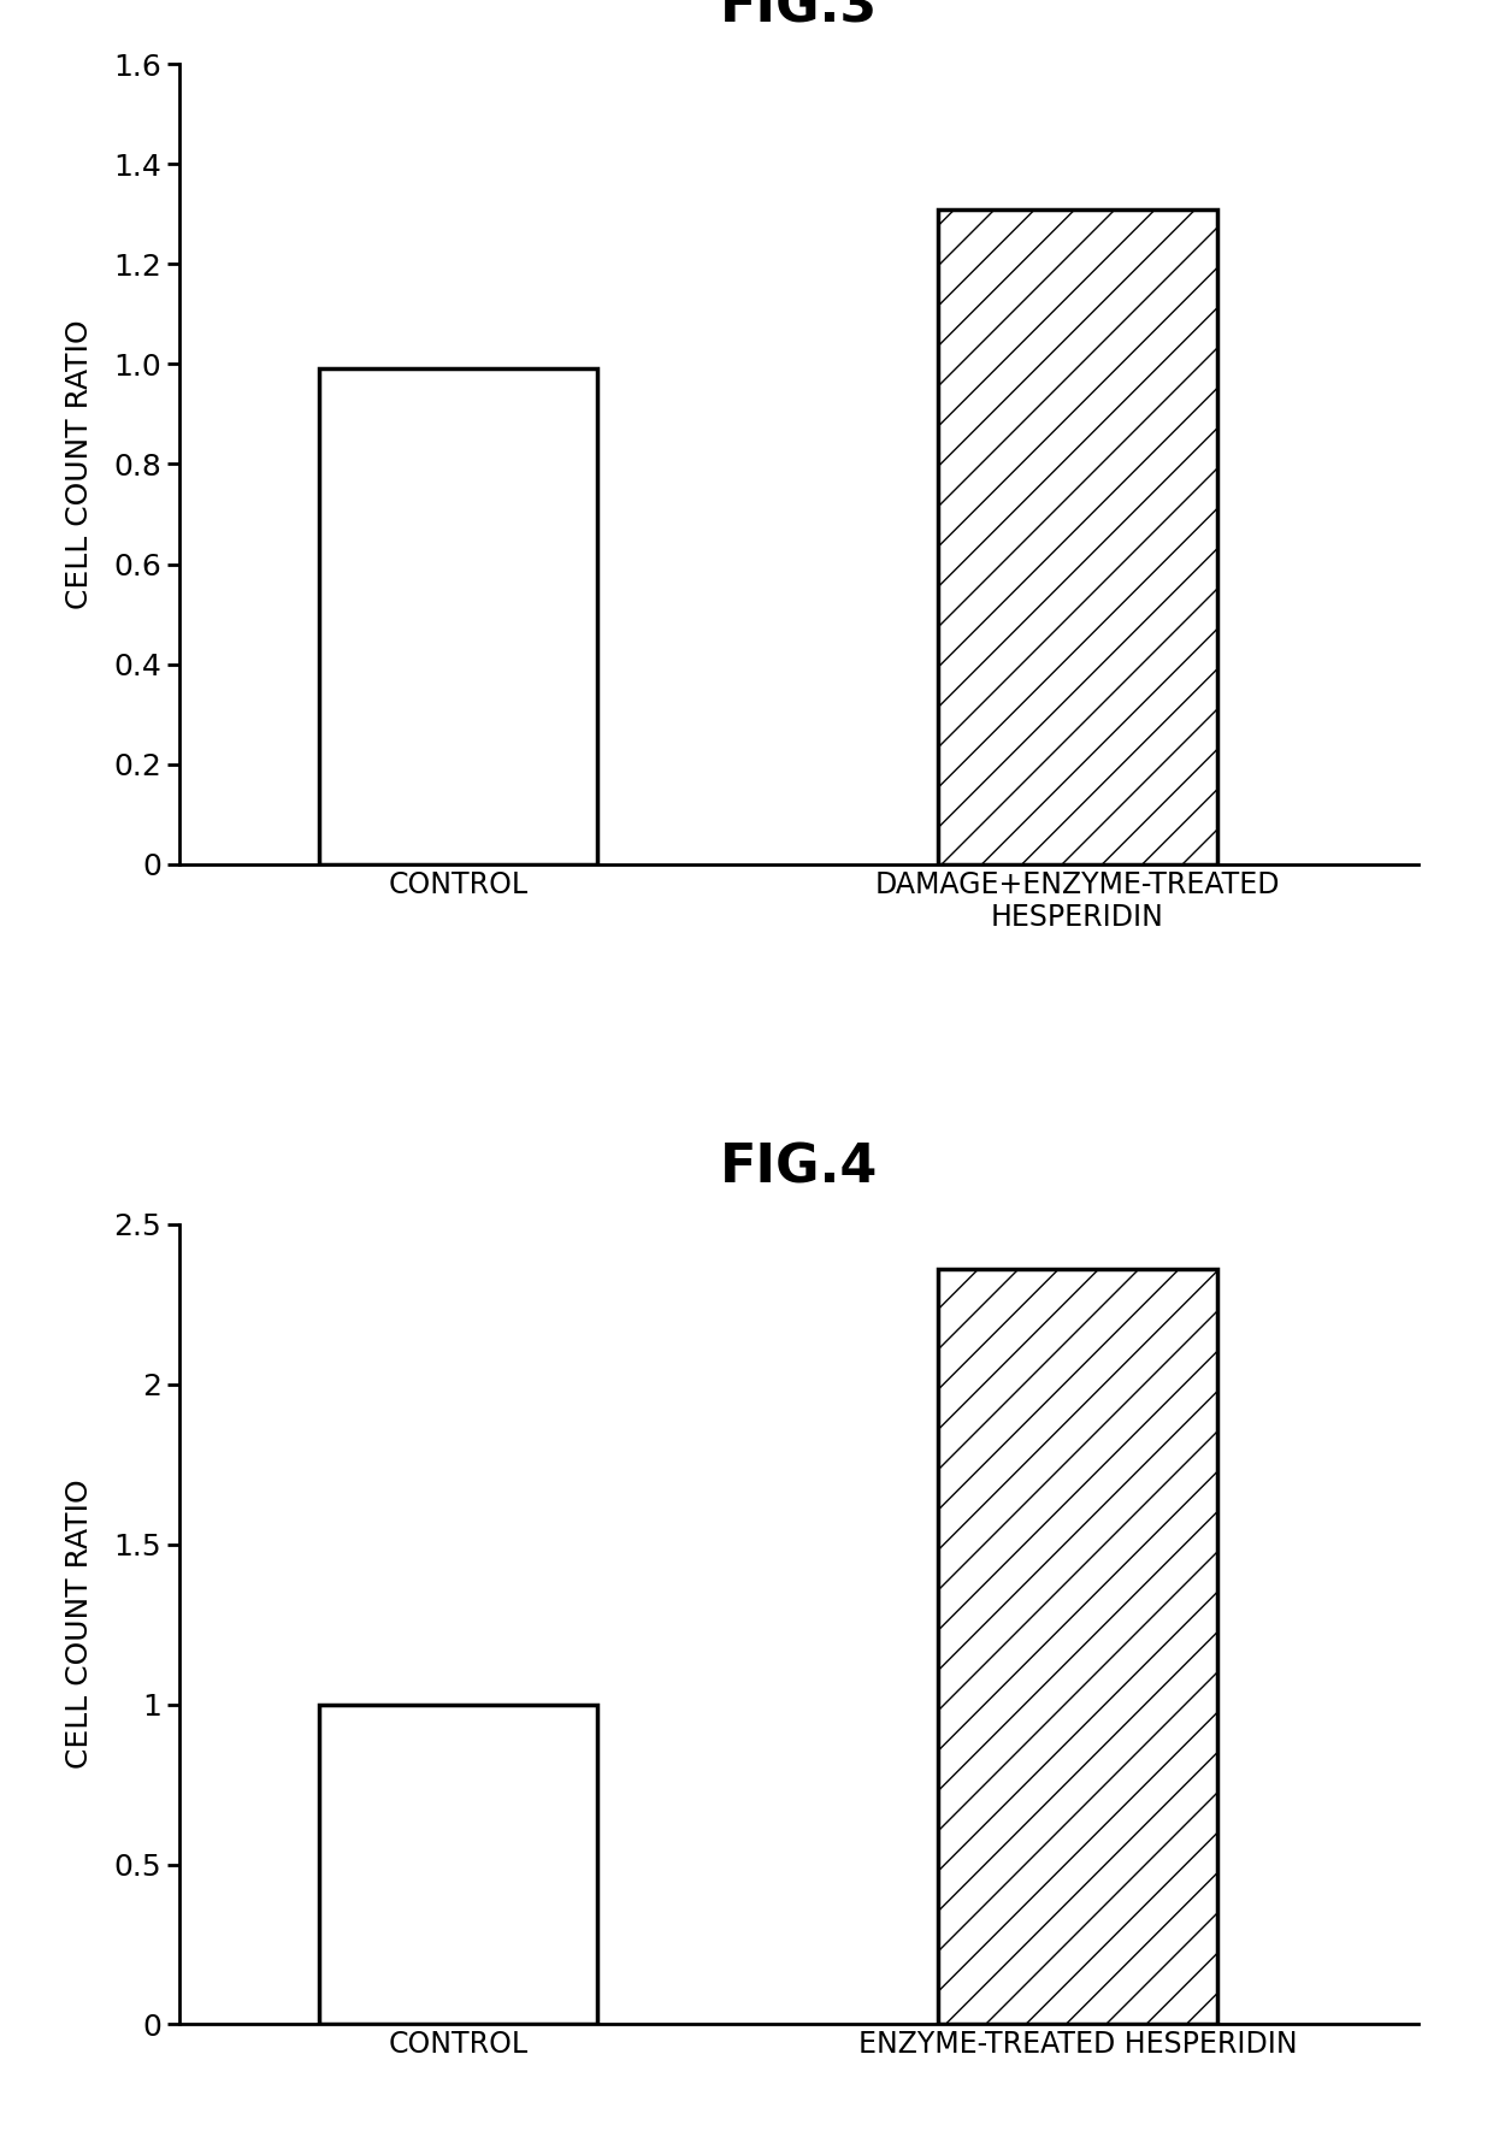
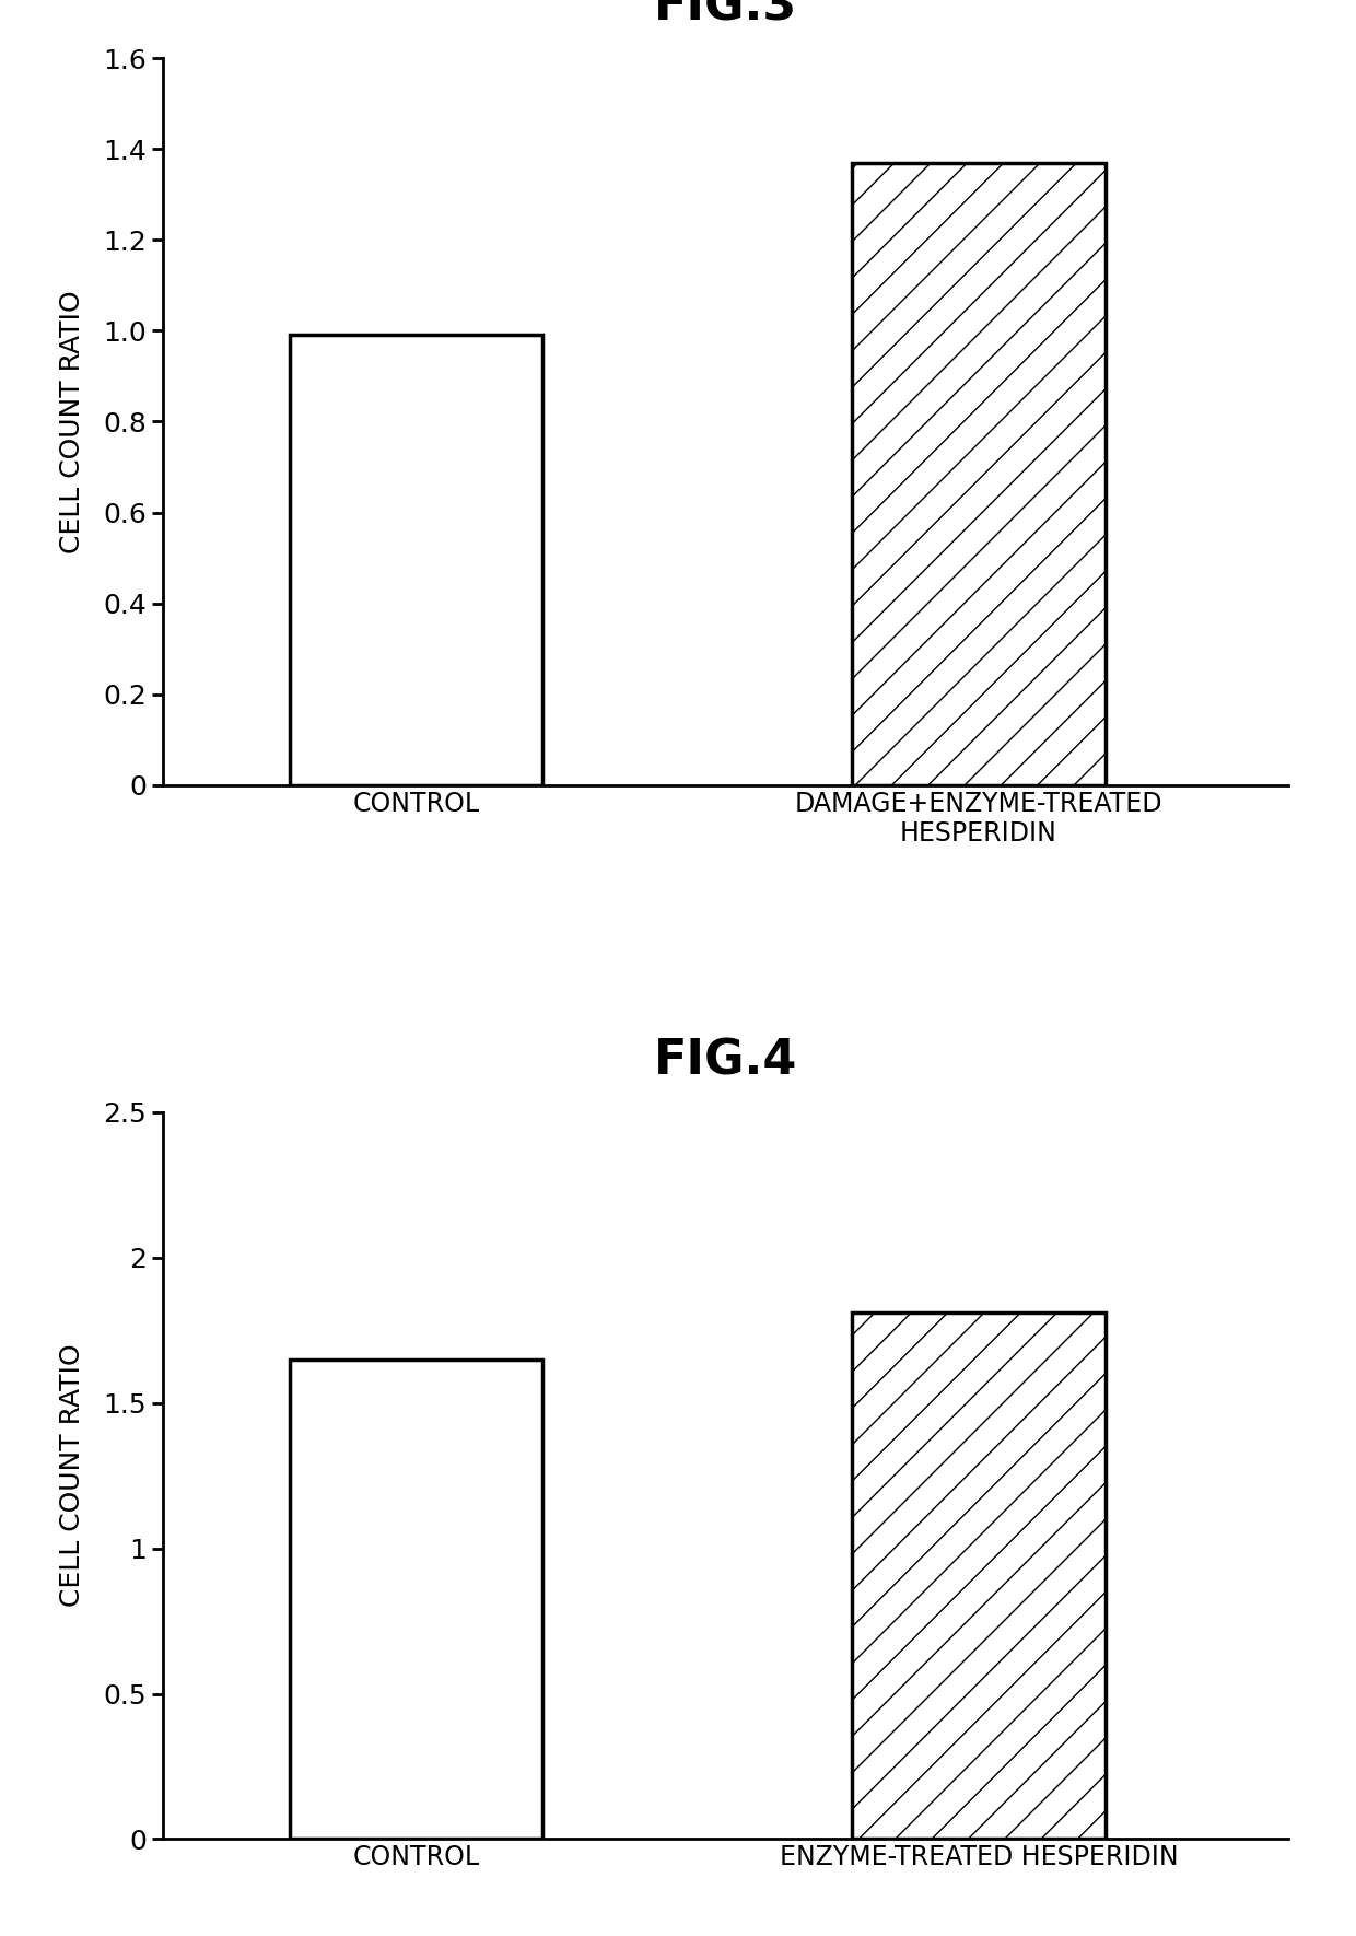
DAMAGE+ENZYME-TREATED HESPERIDIN: 1.31 -> 1.37
FIG.4/CONTROL: 1.00 -> 1.65
FIG.4/ENZYME-TREATED HESPERIDIN: 2.36 -> 1.81
